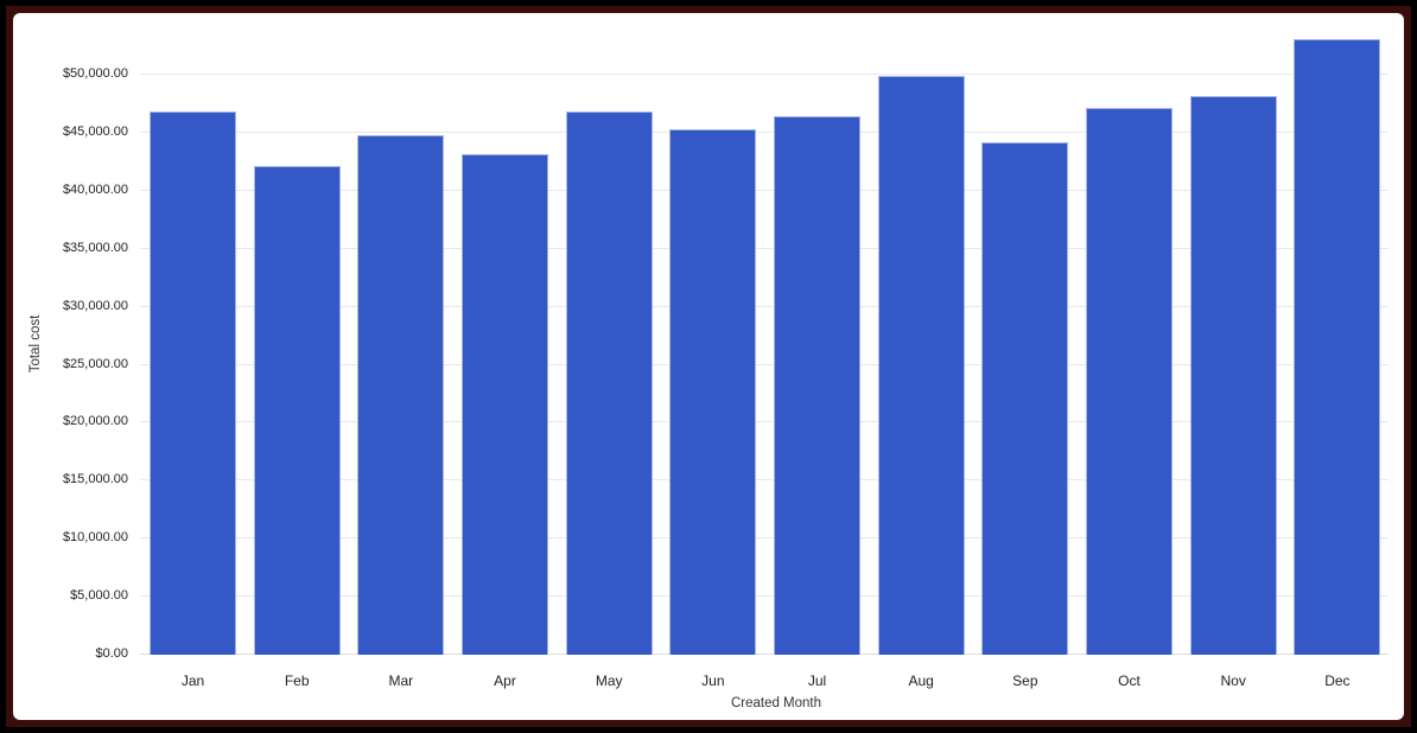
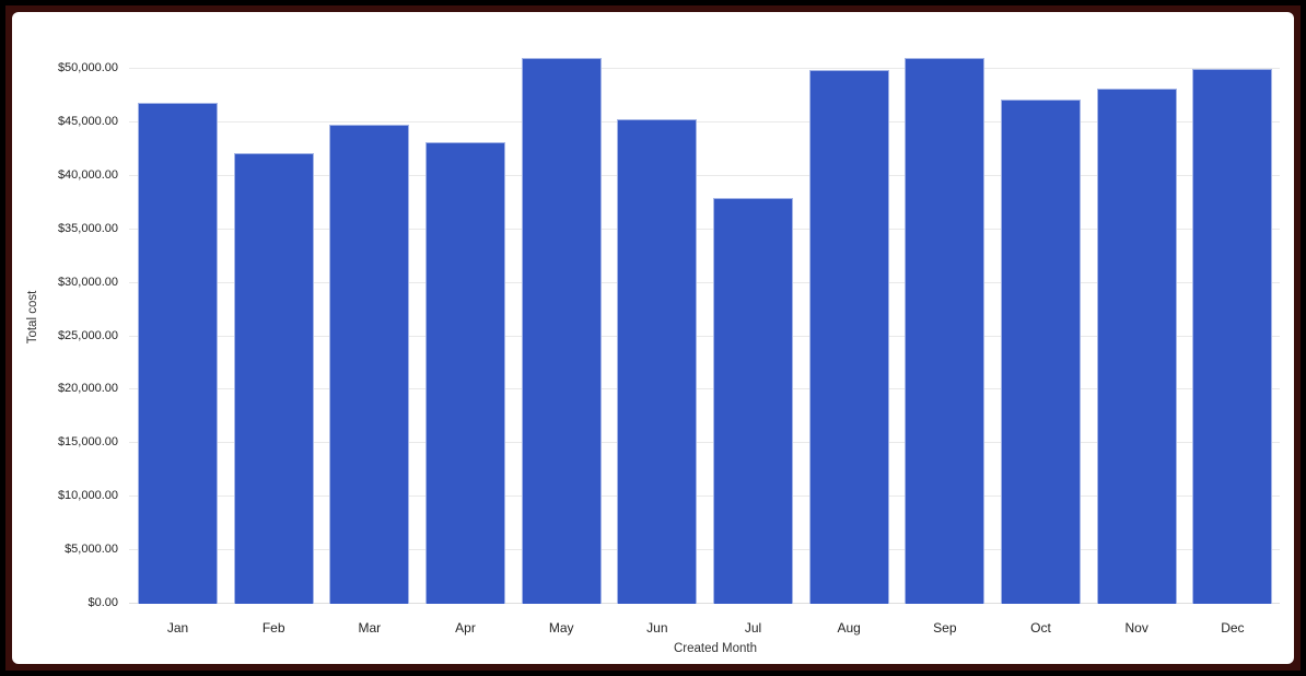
May: $47000 -> $51000
Jul: $46000 -> $38000
Sep: $44000 -> $51000
Dec: $53000 -> $50000
